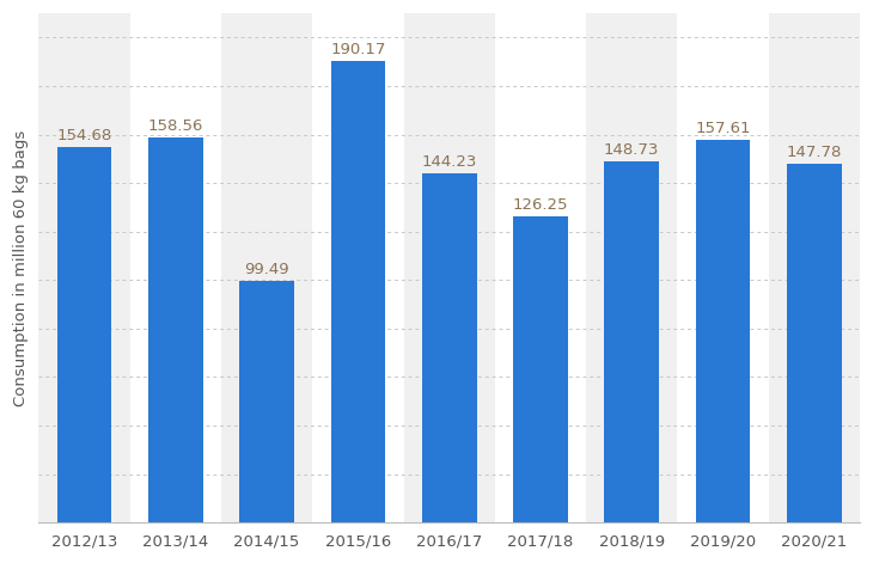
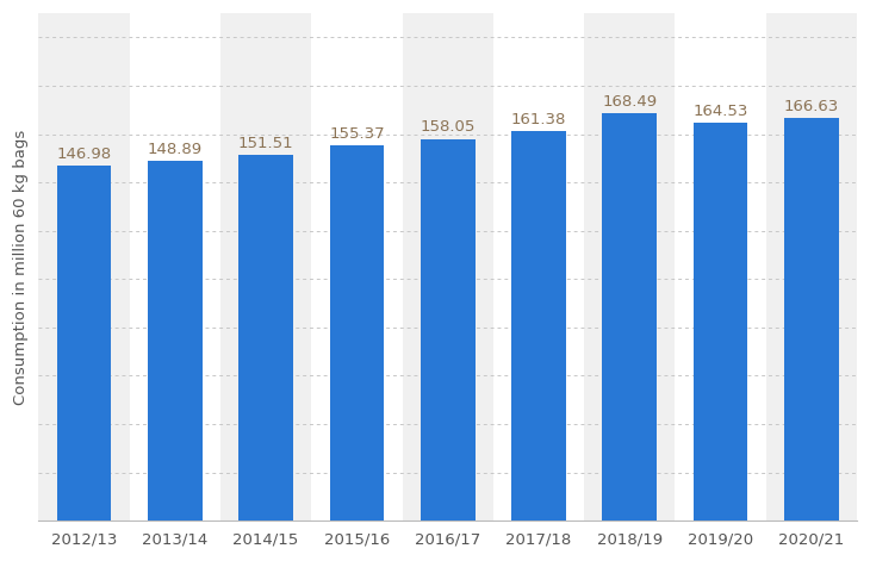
2012/13: 154.68 -> 146.98
2013/14: 158.56 -> 148.89
2014/15: 99.49 -> 151.51
2015/16: 190.17 -> 155.37
2016/17: 144.23 -> 158.05
2017/18: 126.25 -> 161.38
2018/19: 148.73 -> 168.49
2019/20: 157.61 -> 164.53
2020/21: 147.78 -> 166.63
